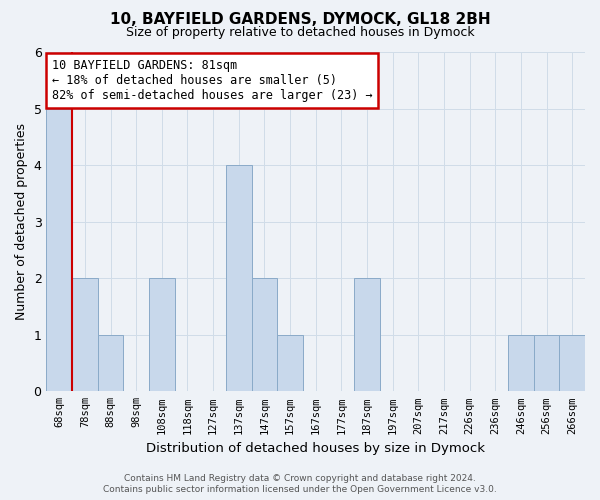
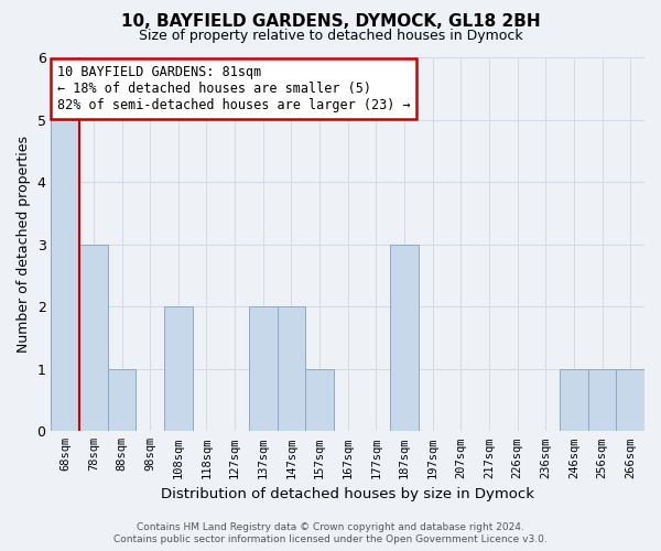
78sqm: 2 -> 3
137sqm: 4 -> 2
187sqm: 2 -> 3
